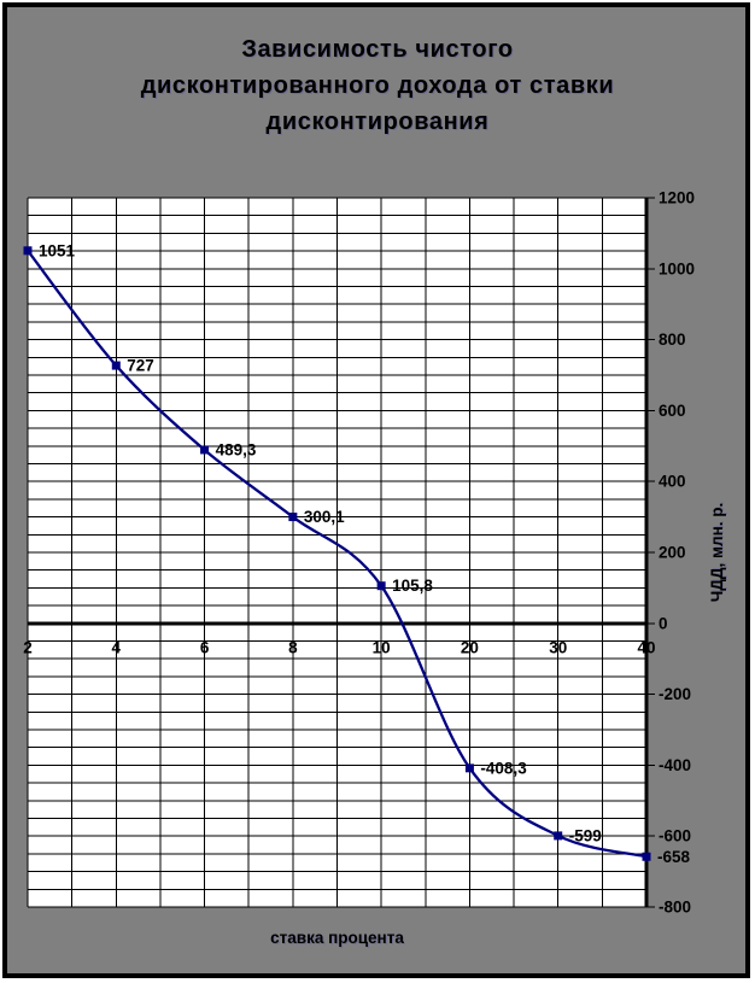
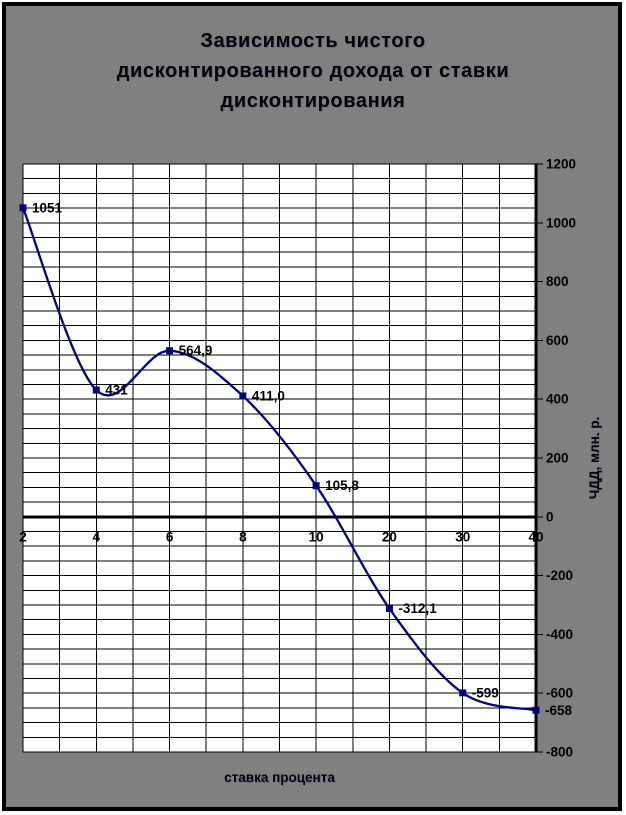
4: 727 -> 431
6: 489,3 -> 564,9
8: 300,1 -> 411,0
20: -408,3 -> -312,1
